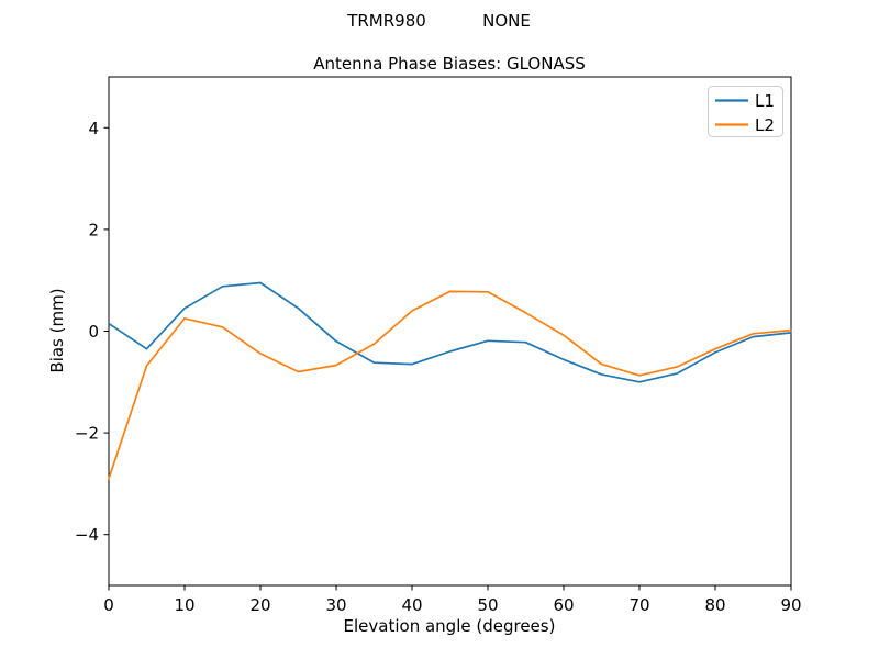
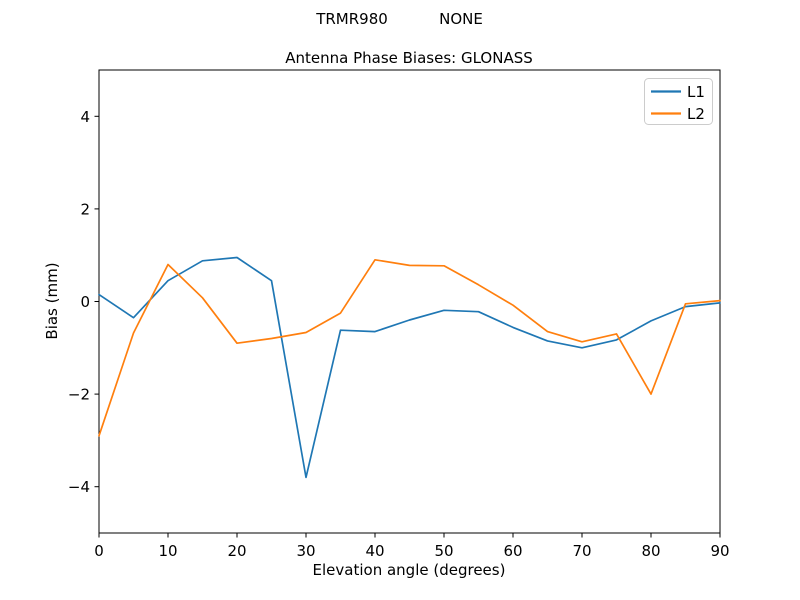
L2/10: 0.2 -> 0.8
L2/20: -0.4 -> -0.9
L1/30: -0.2 -> -3.8
L2/40: 0.4 -> 0.9
L2/80: -0.3 -> -2.0
